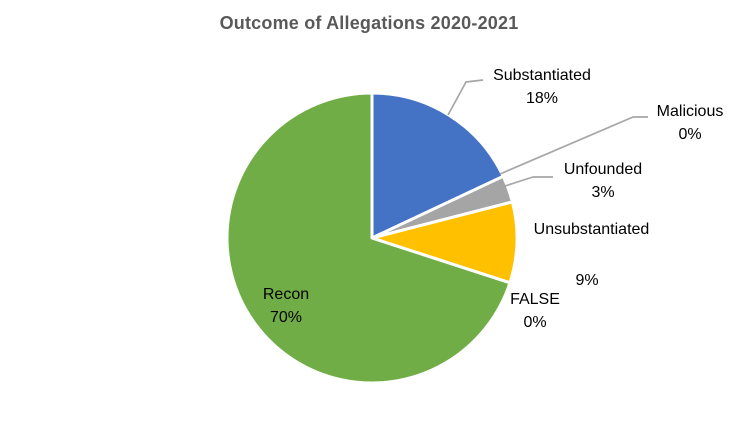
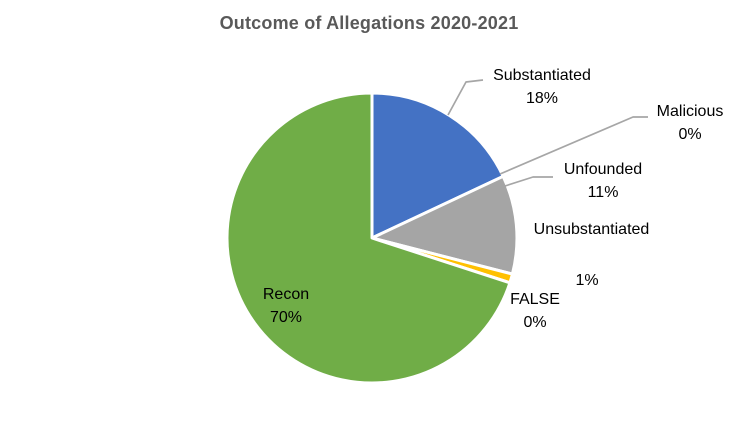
Unfounded: 3% -> 11%
Unsubstantiated: 9% -> 1%
